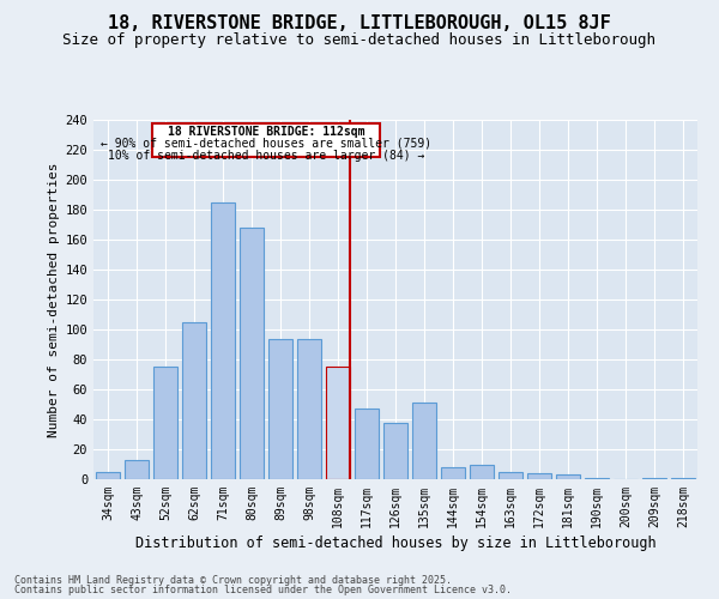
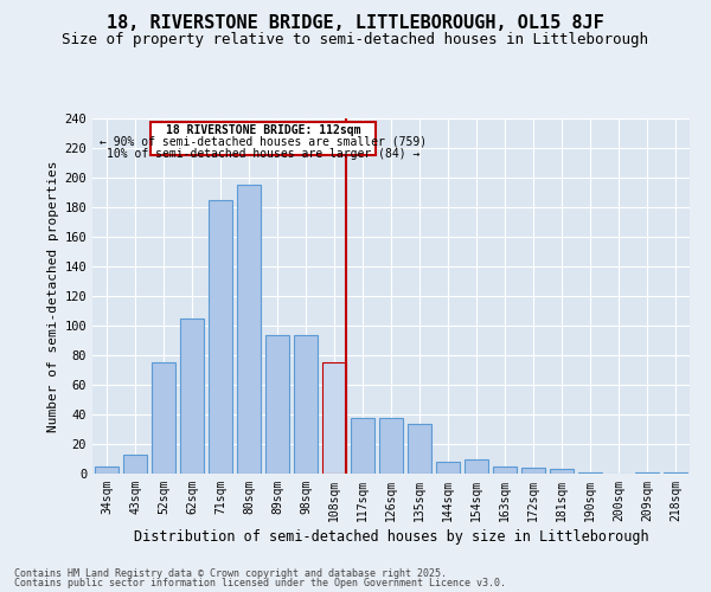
80sqm: 168 -> 195
117sqm: 47 -> 38
135sqm: 51 -> 34
